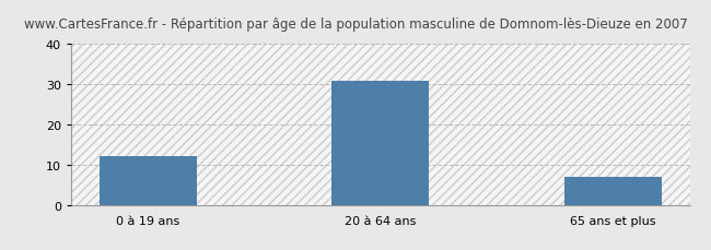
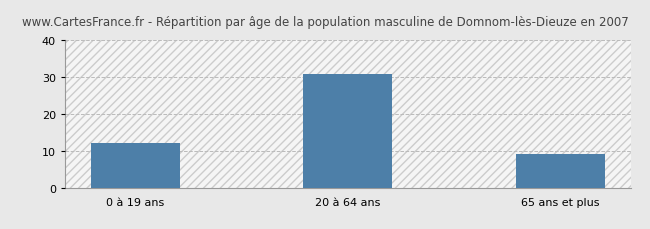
65 ans et plus: 7 -> 9
